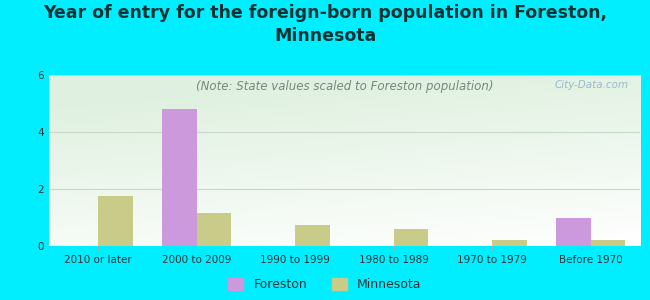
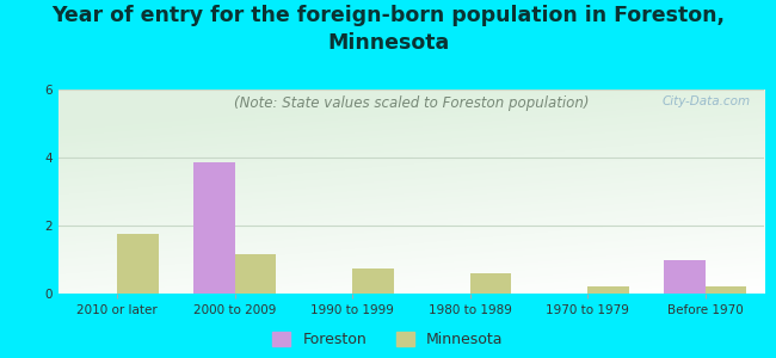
Foreston/2000 to 2009: 4.80 -> 3.85
